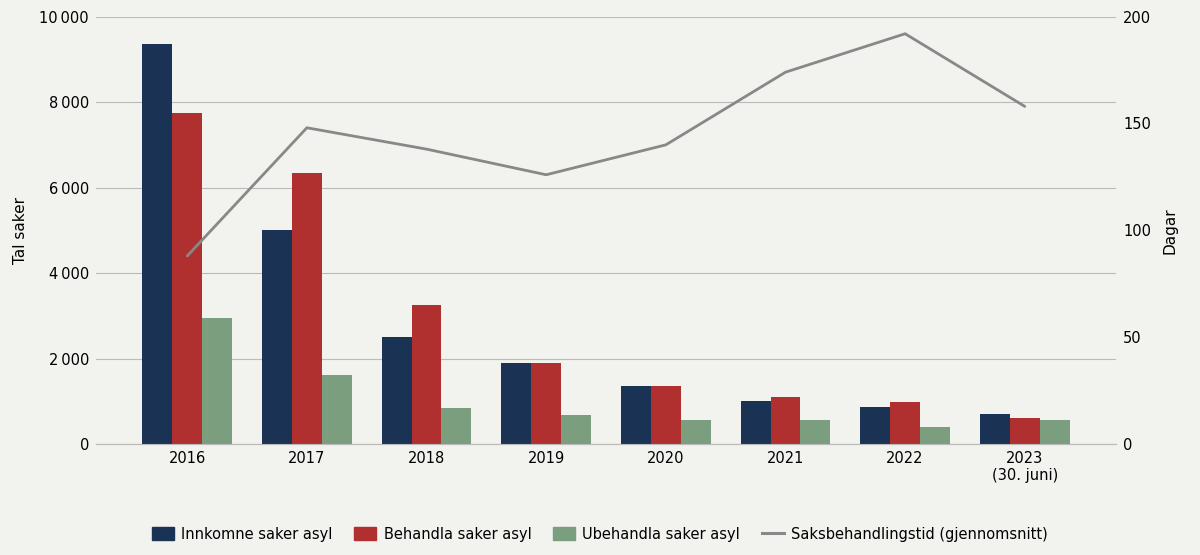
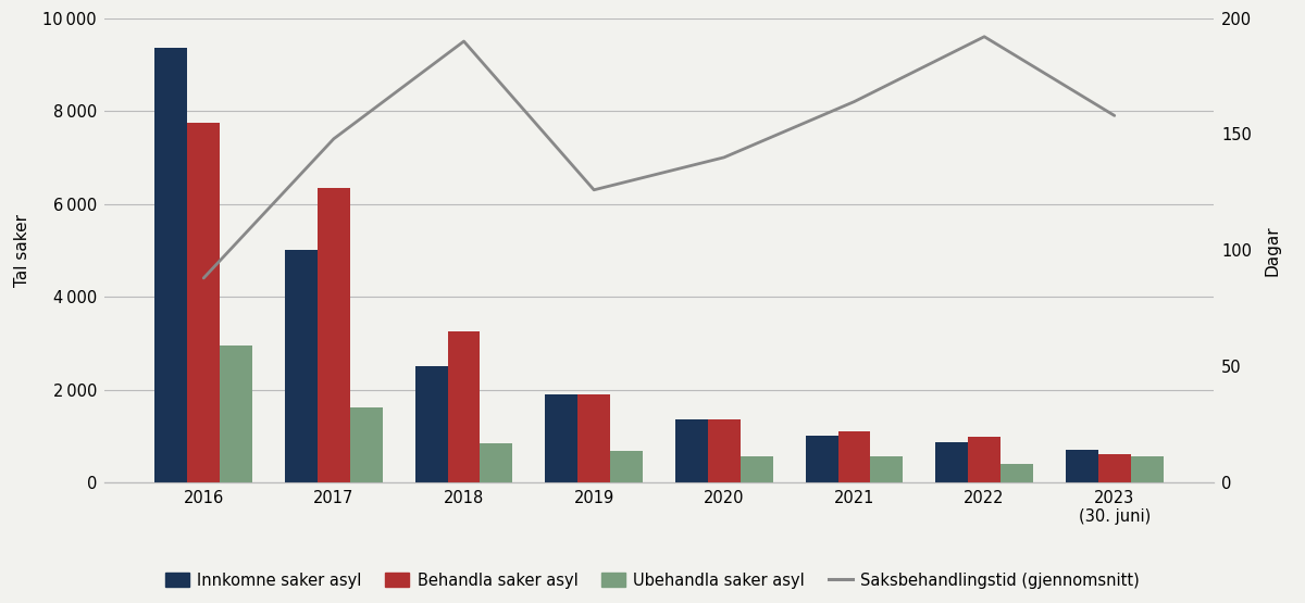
Saksbehandlingstid (gjennomsnitt)/2018: 138 -> 190
Saksbehandlingstid (gjennomsnitt)/2021: 174 -> 164
